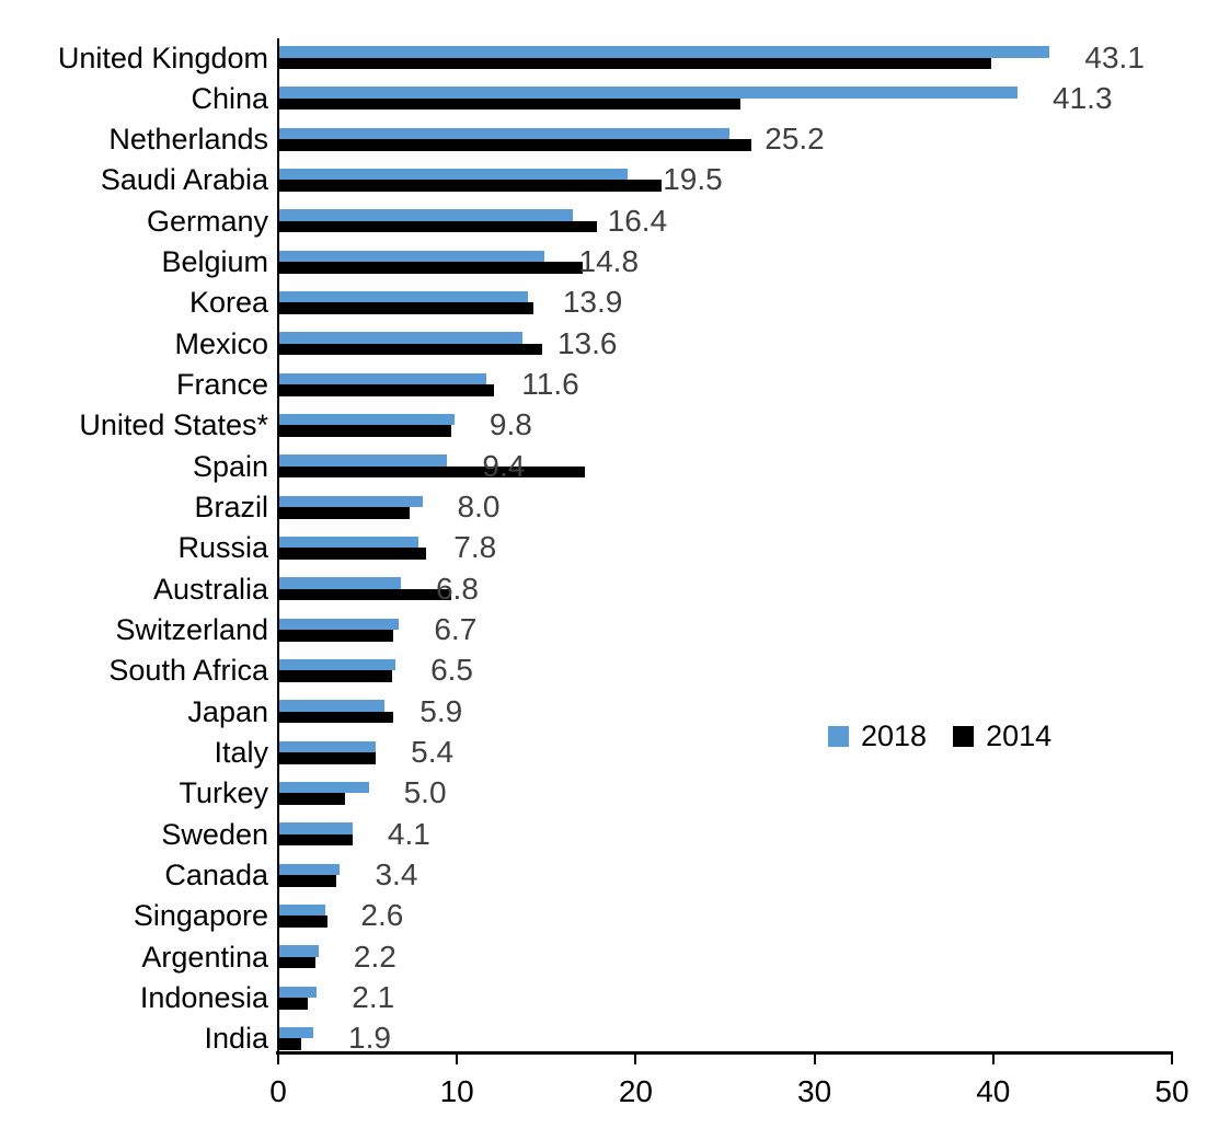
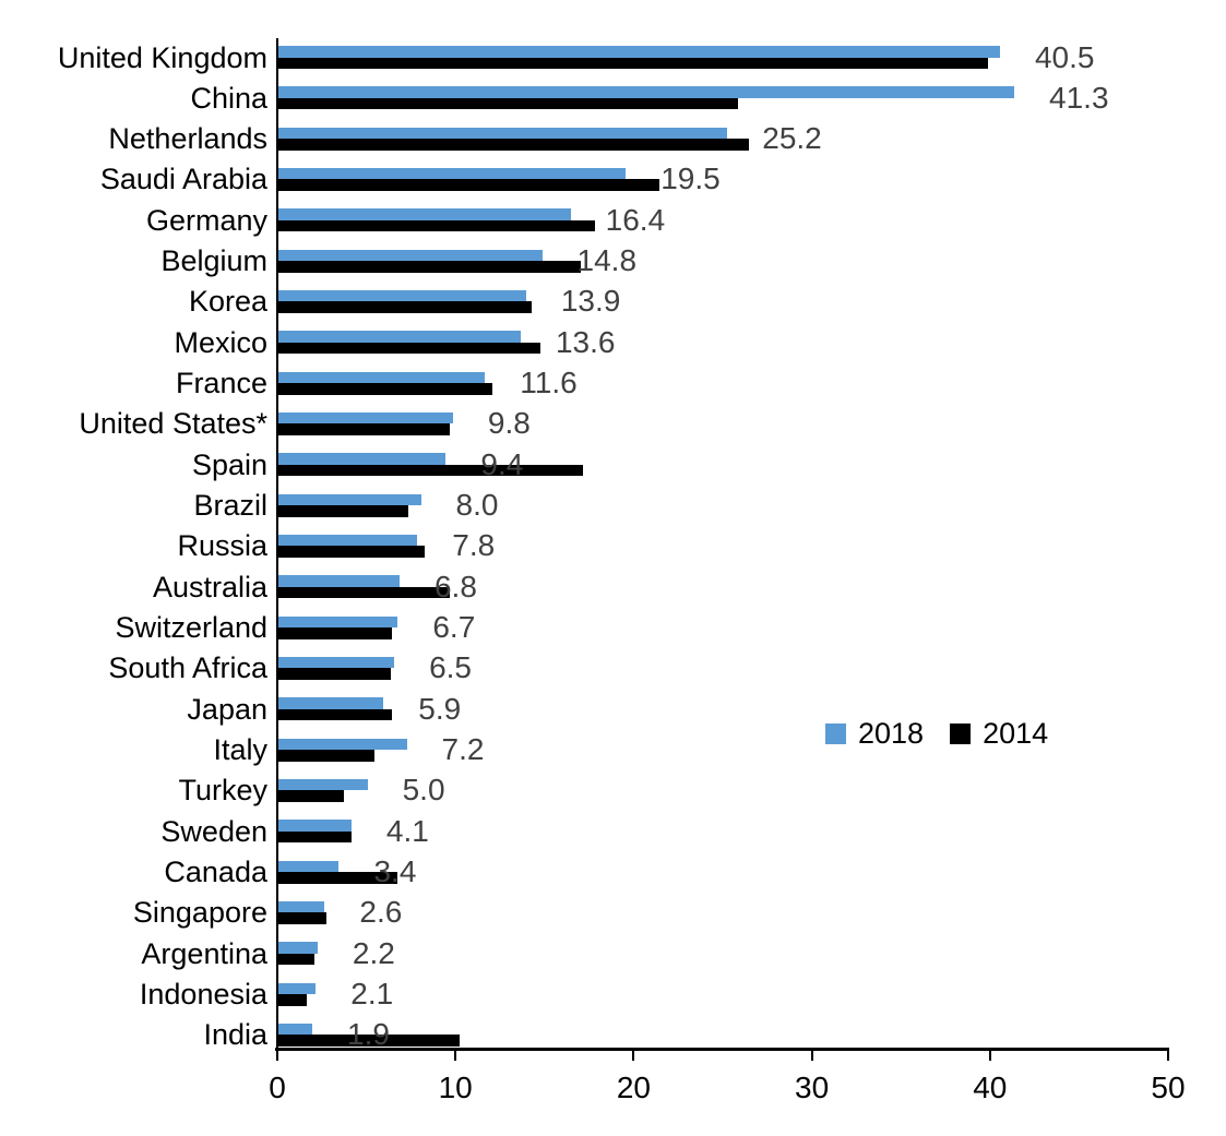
2018/United Kingdom: 43.1 -> 40.5
2018/Italy: 5.4 -> 7.2
2014/Canada: 3.2 -> 6.7
2014/India: 1.2 -> 10.2
